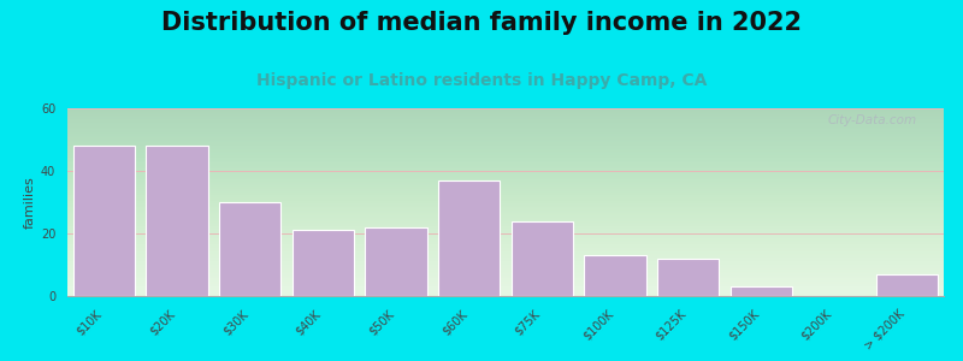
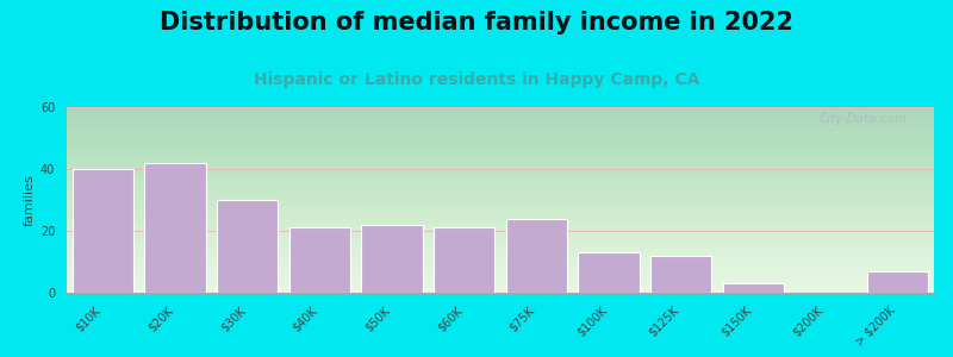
$10K: 48 -> 40
$20K: 48 -> 42
$60K: 37 -> 21
